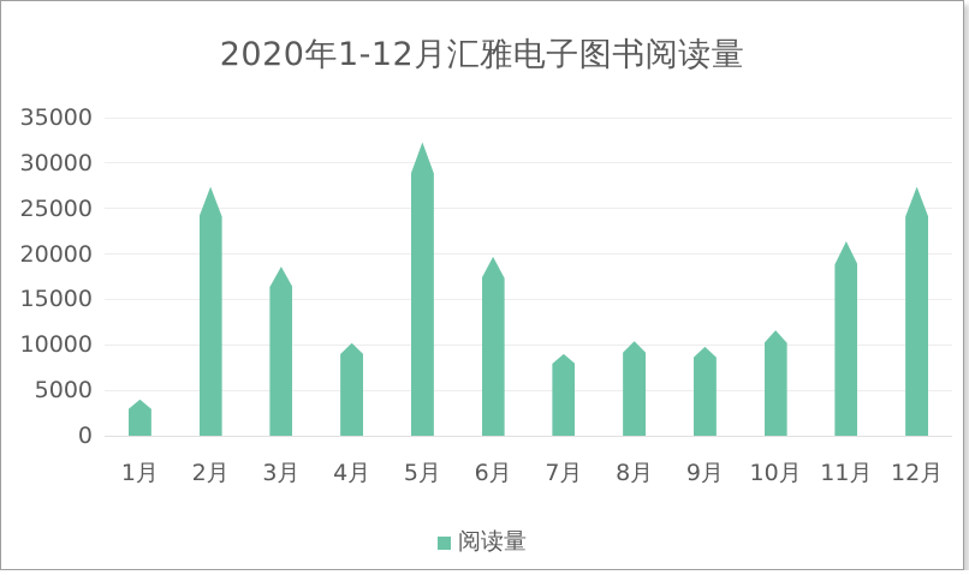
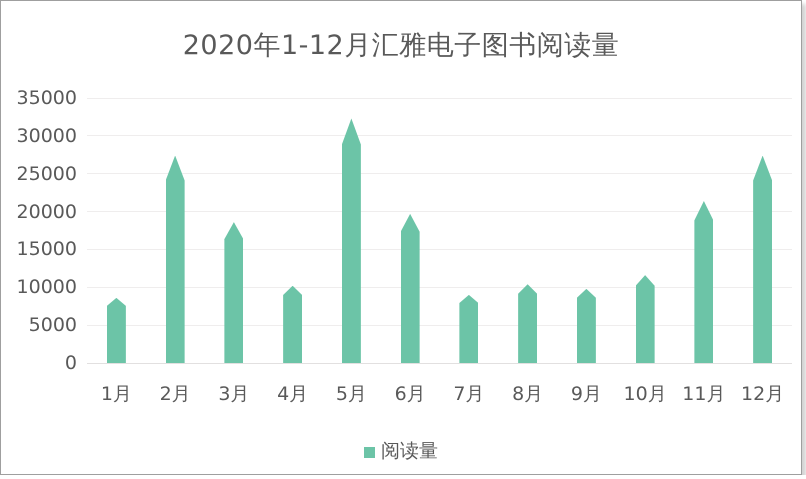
1月: 4000 -> 9000
